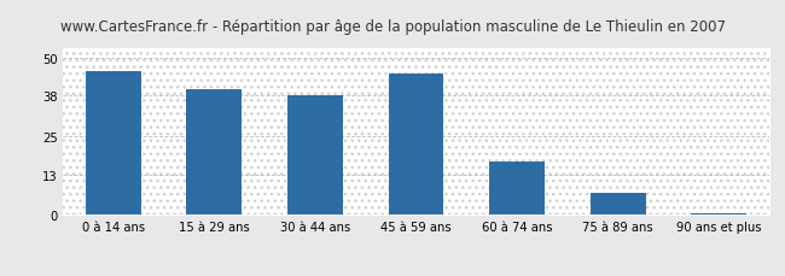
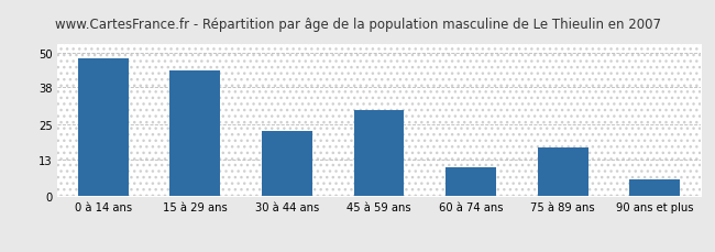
0 à 14 ans: 46.0 -> 48.0
15 à 29 ans: 40.0 -> 44.0
30 à 44 ans: 38.0 -> 23.0
45 à 59 ans: 45.0 -> 30.0
60 à 74 ans: 17.0 -> 10.0
75 à 89 ans: 7.0 -> 17.0
90 ans et plus: 0.5 -> 6.0
